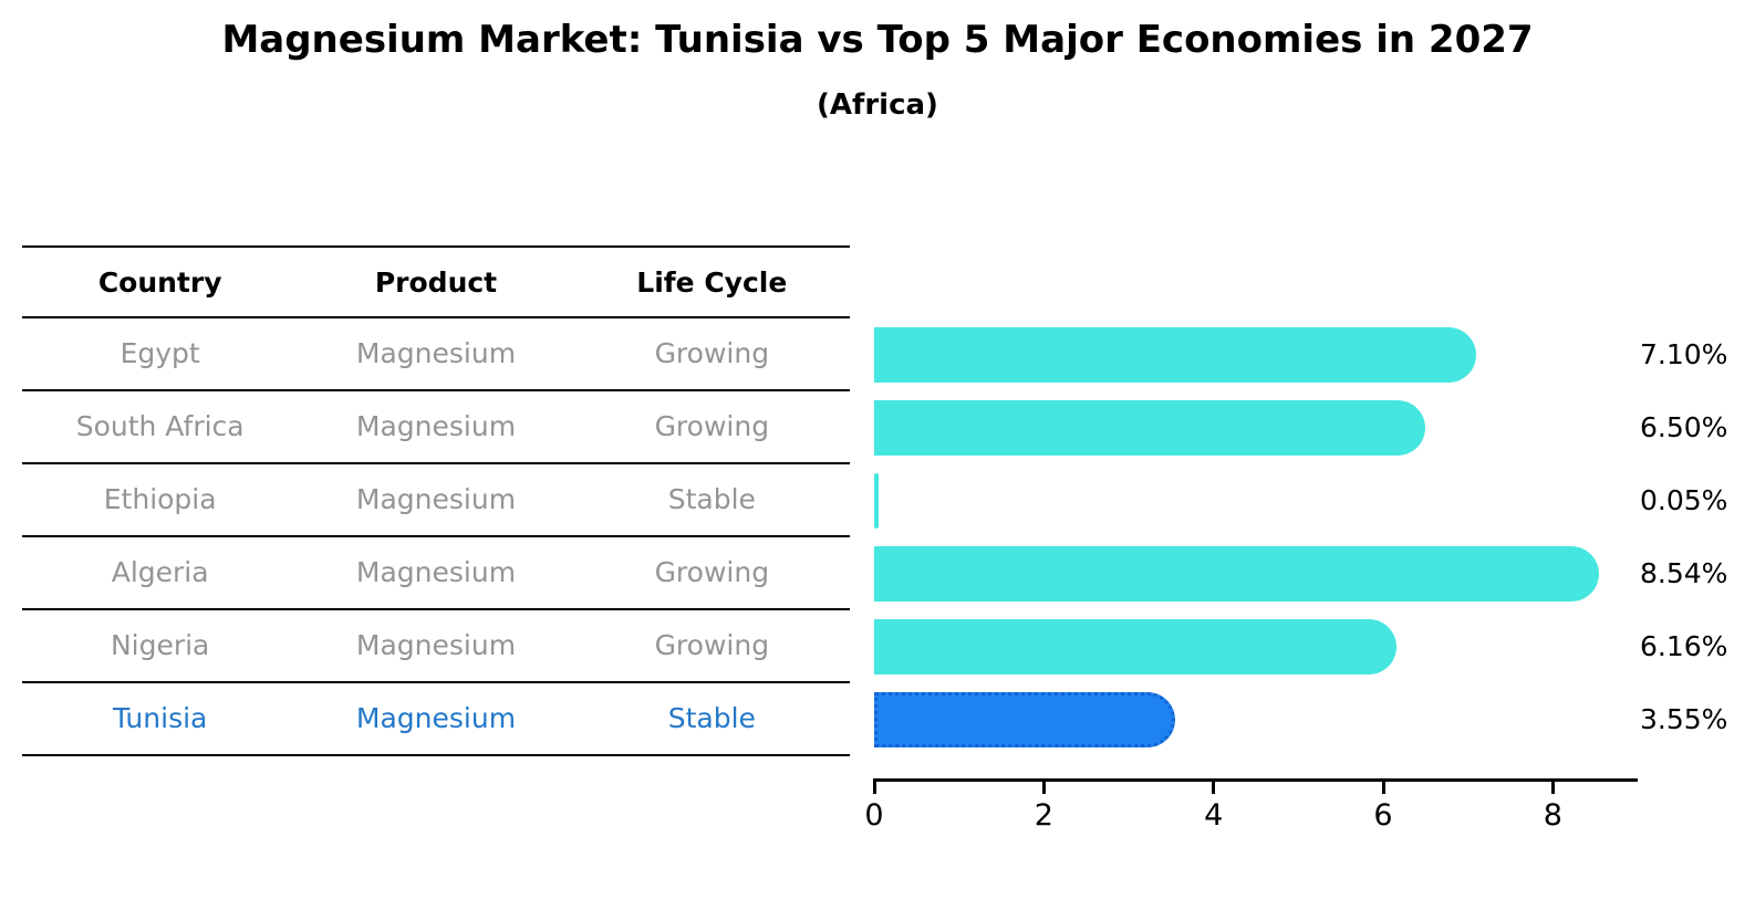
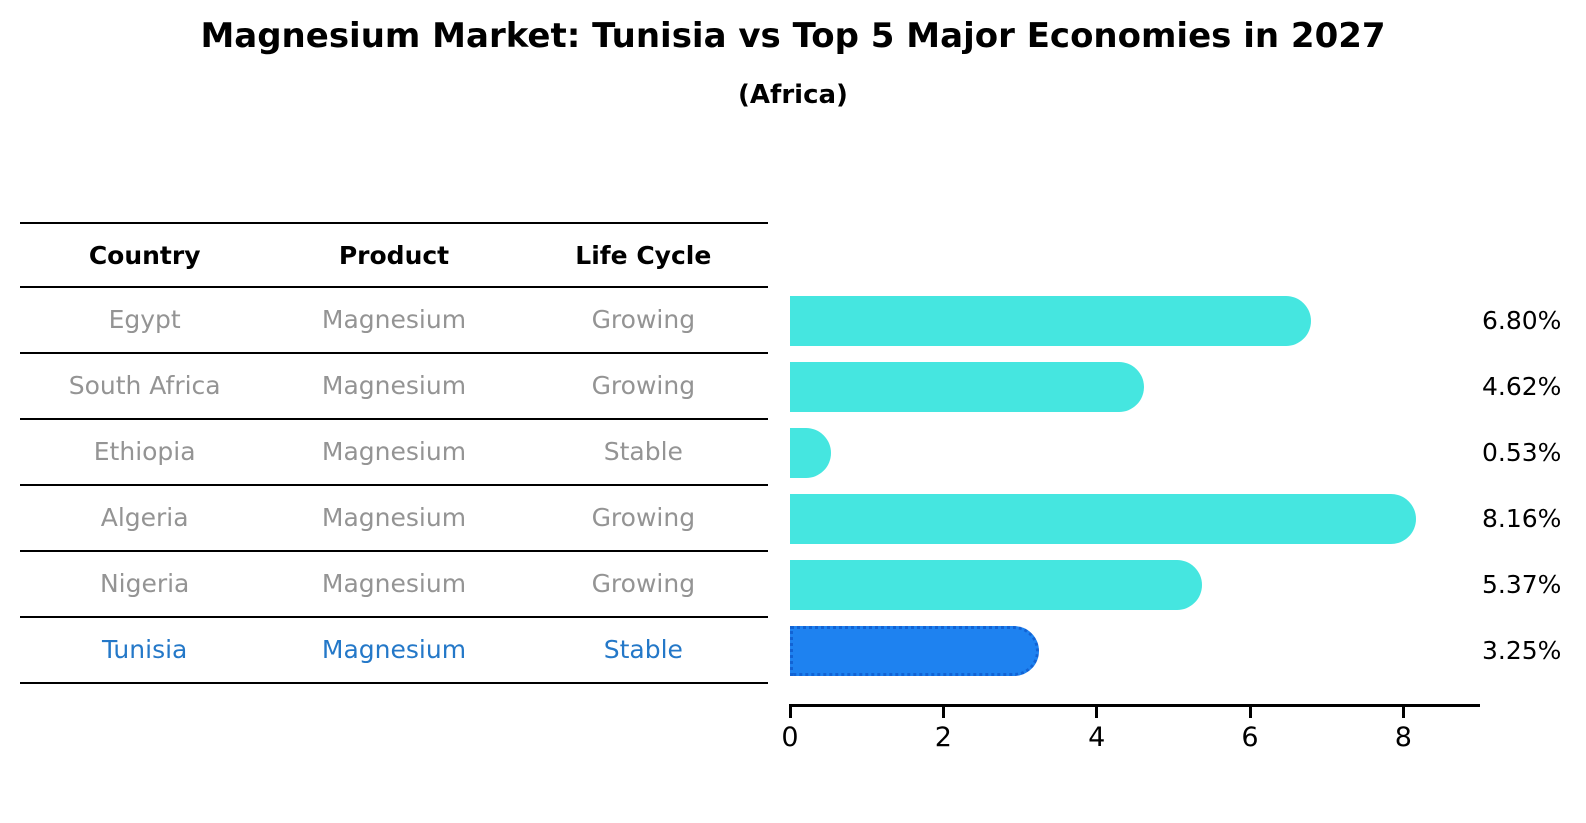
Egypt: 7.10% -> 6.80%
South Africa: 6.50% -> 4.62%
Ethiopia: 0.05% -> 0.53%
Algeria: 8.54% -> 8.16%
Nigeria: 6.16% -> 5.37%
Tunisia: 3.55% -> 3.25%
